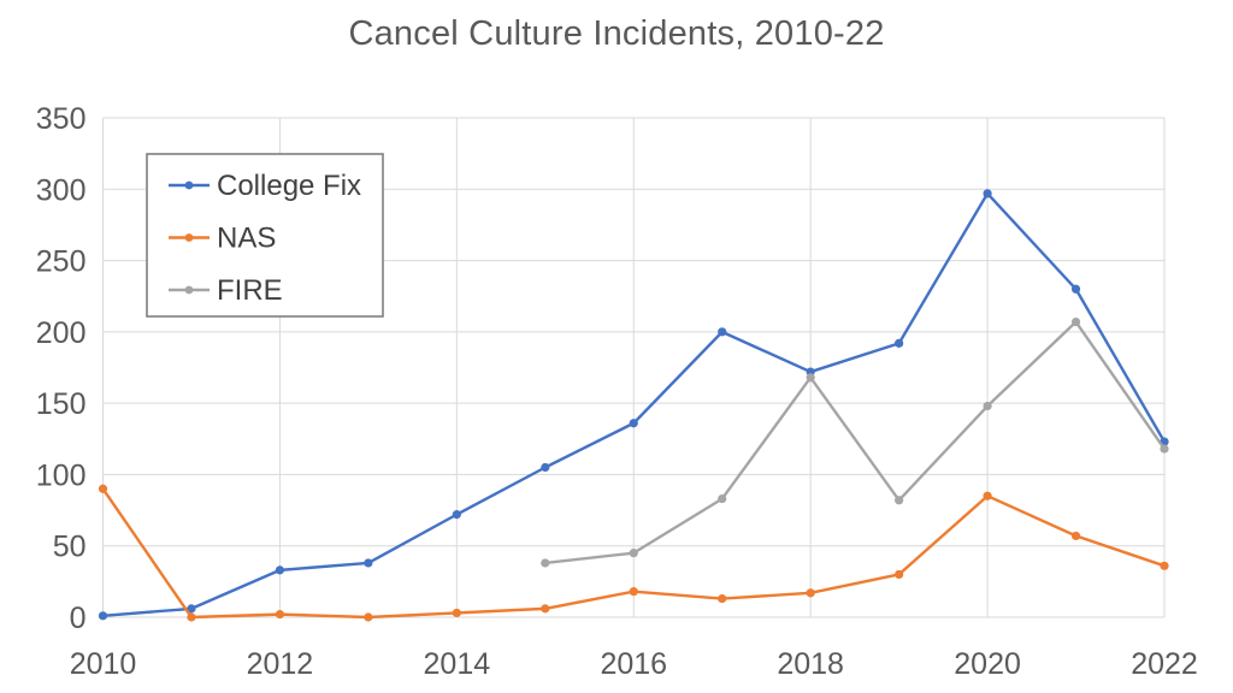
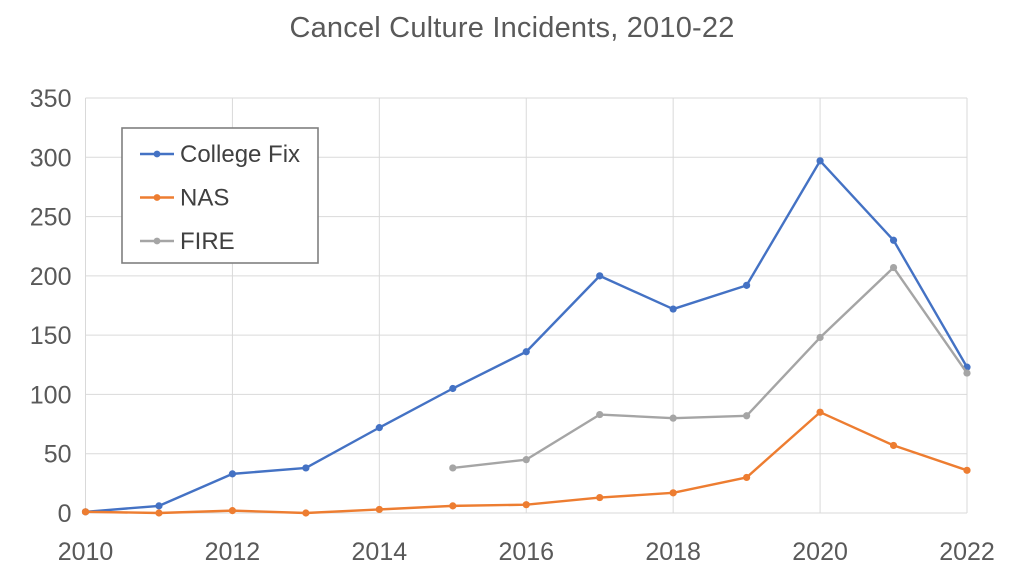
NAS/2010: 90 -> 1
NAS/2016: 18 -> 7
FIRE/2018: 168 -> 80
